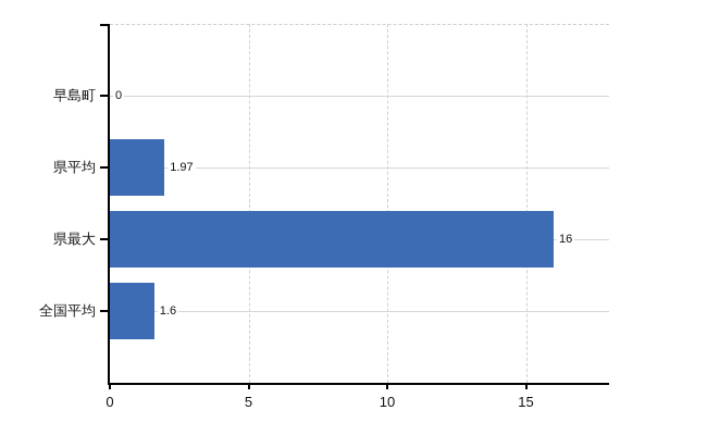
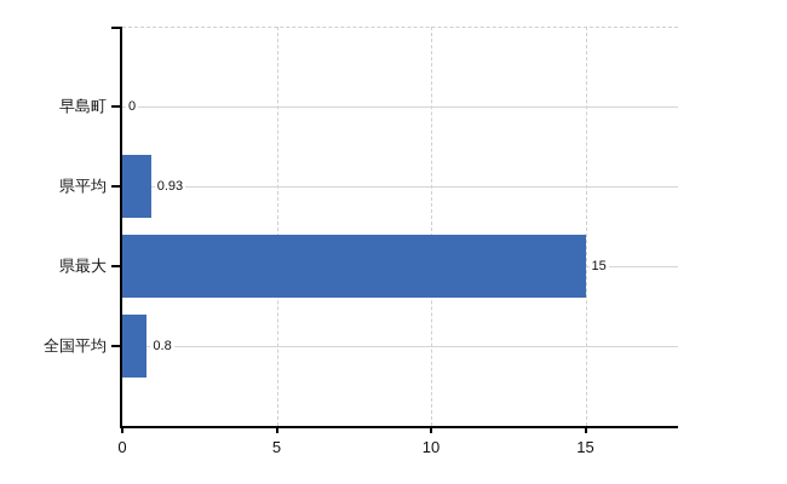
県平均: 1.97 -> 0.93
県最大: 16 -> 15
全国平均: 1.6 -> 0.8
